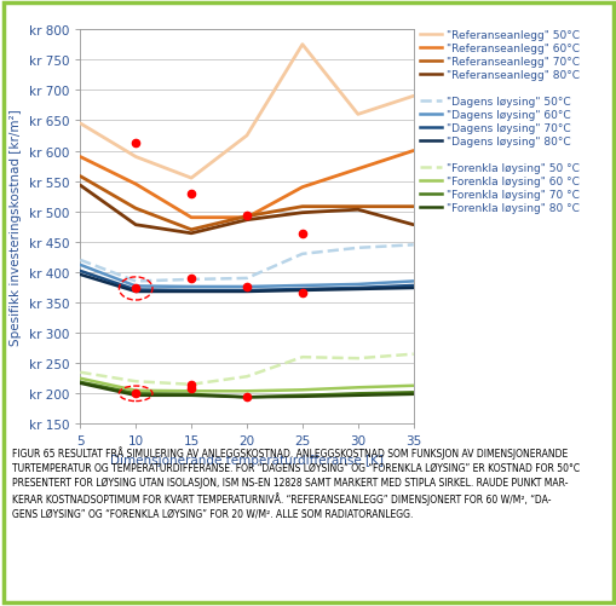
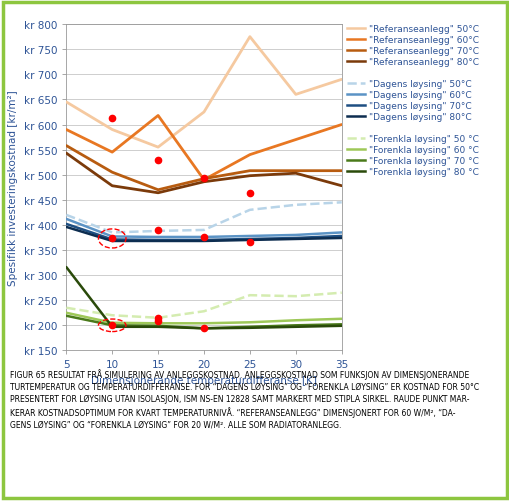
"Forenkla løysing" 80 °C/5: kr 217 -> kr 316
"Referanseanlegg" 60°C/15: kr 490 -> kr 618
